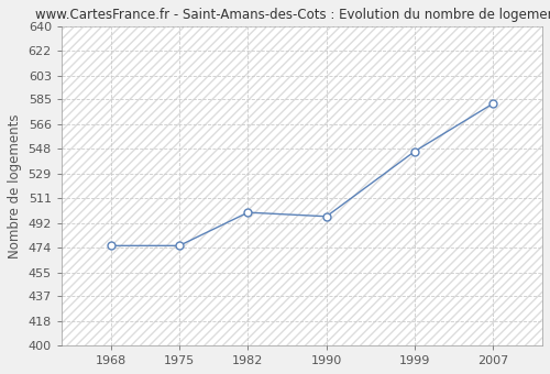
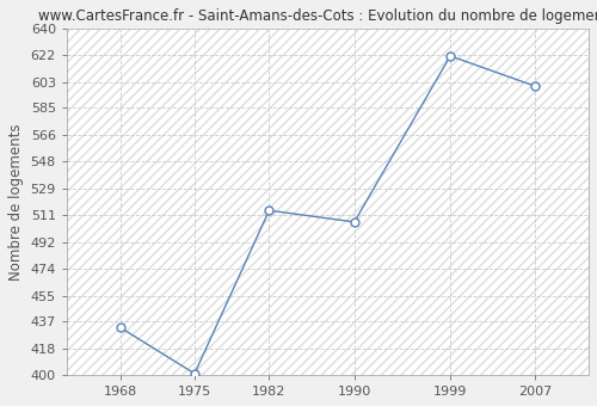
1968: 475 -> 433
1975: 475 -> 401
1982: 500 -> 514
1990: 497 -> 506
1999: 546 -> 621
2007: 582 -> 600
